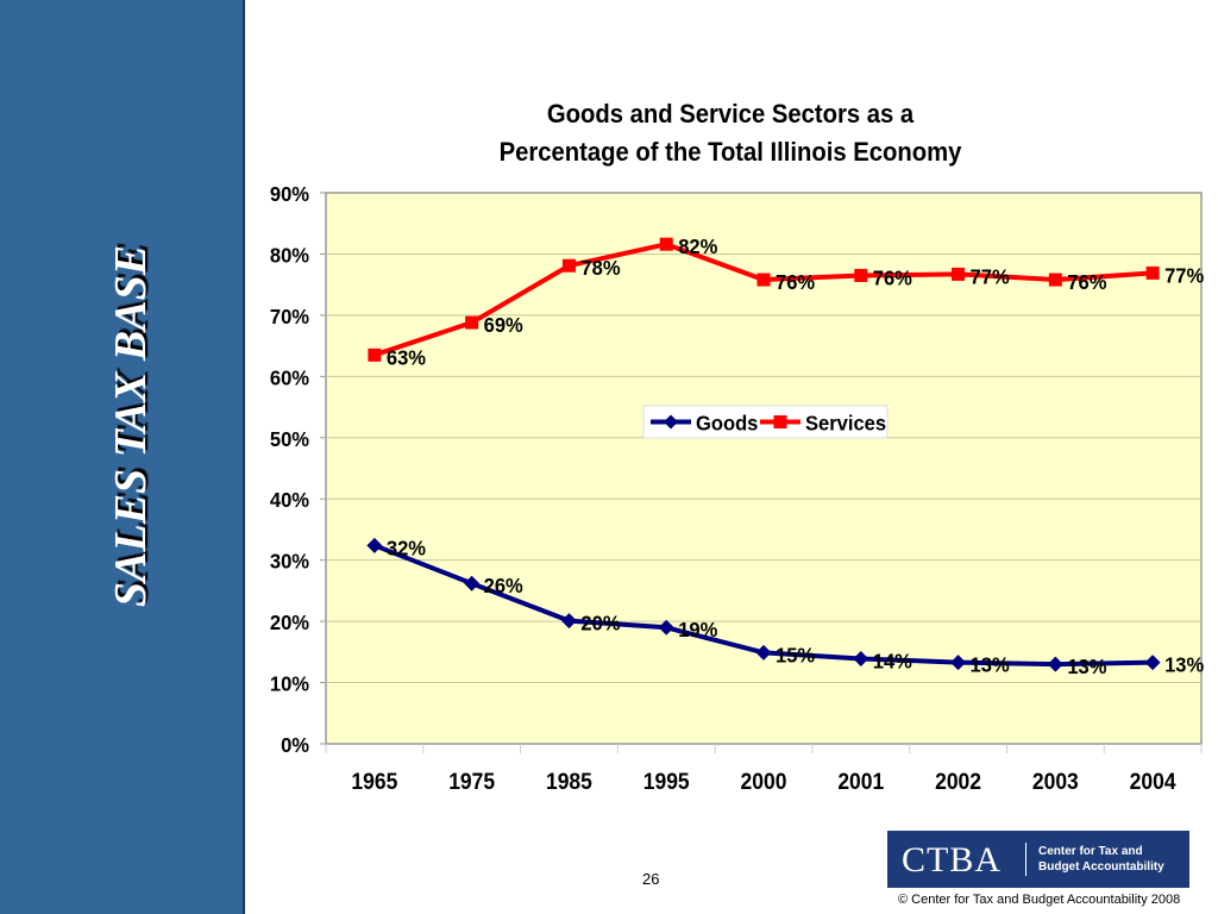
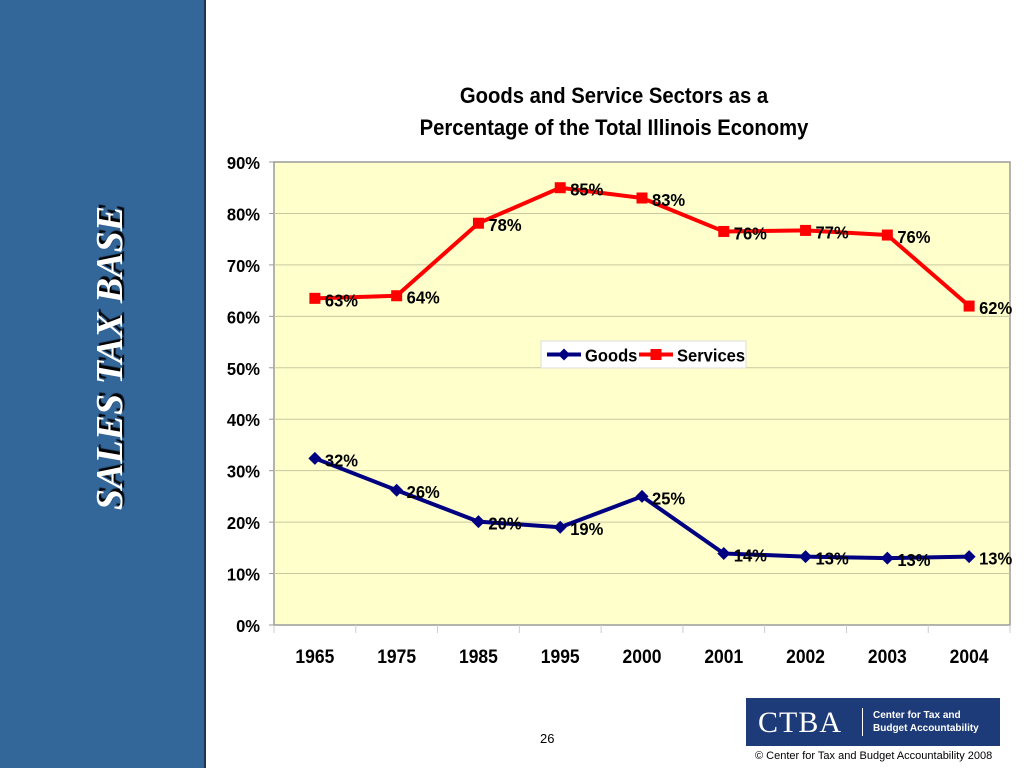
Services/1975: 69% -> 64%
Services/1995: 82% -> 85%
Goods/2000: 15% -> 25%
Services/2000: 76% -> 83%
Services/2004: 77% -> 62%
